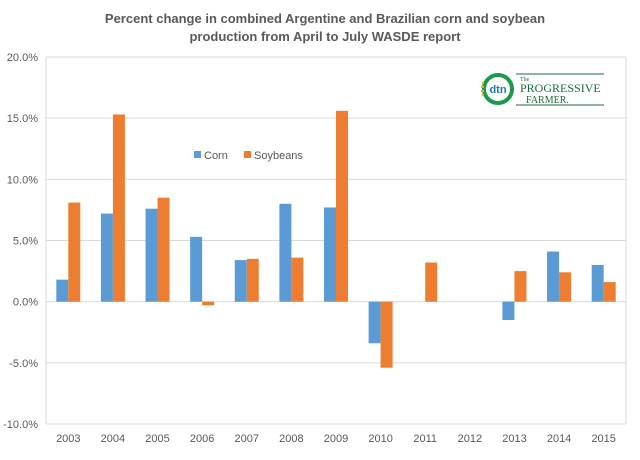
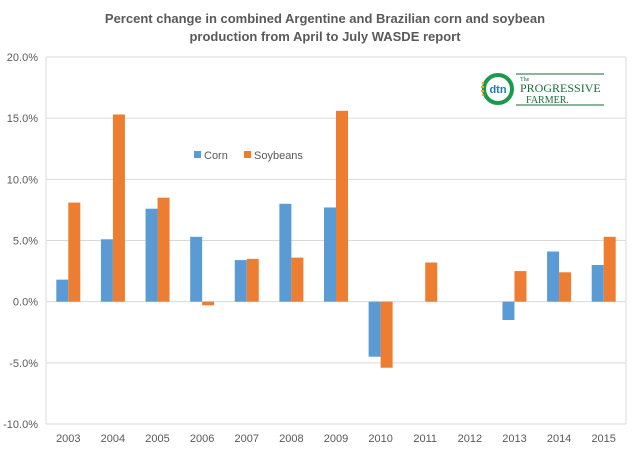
Corn/2004: 7.2% -> 5.1%
Corn/2010: -3.4% -> -4.5%
Soybeans/2015: 1.6% -> 5.3%
